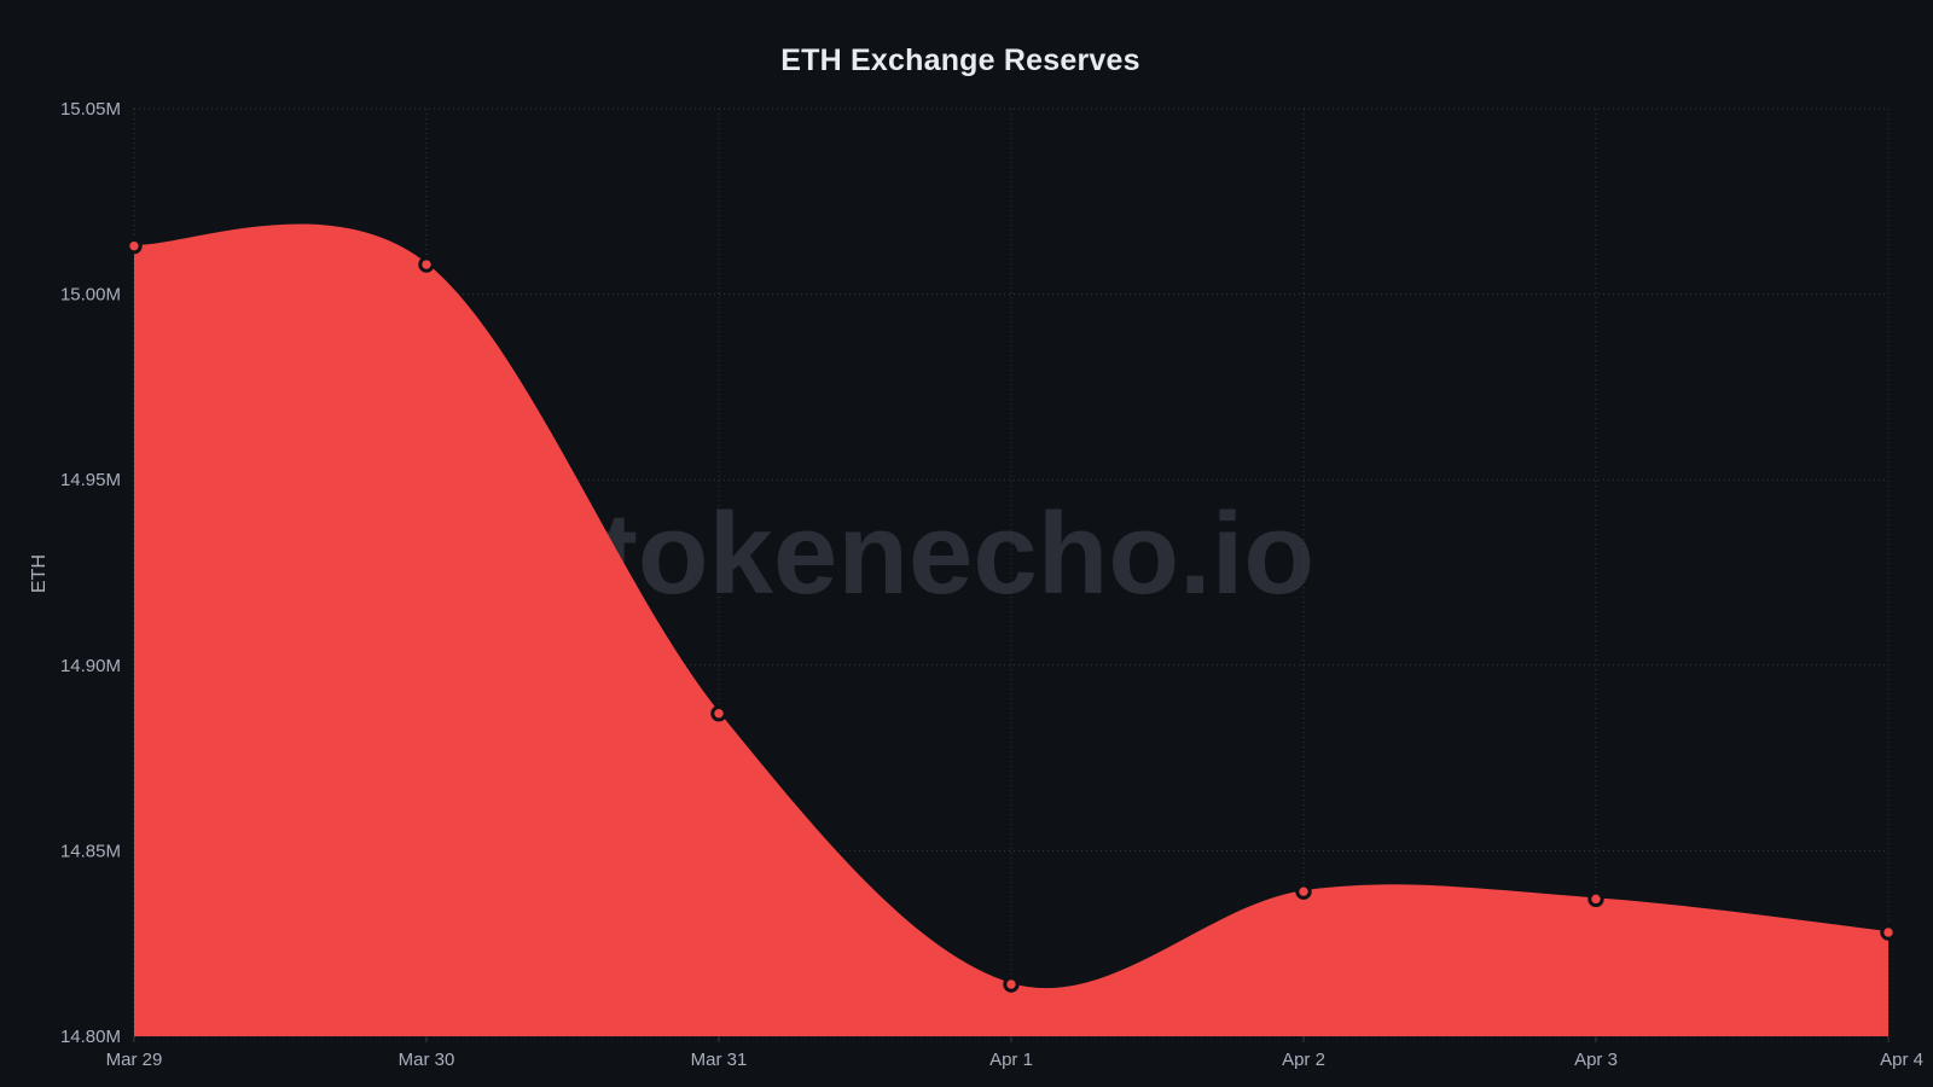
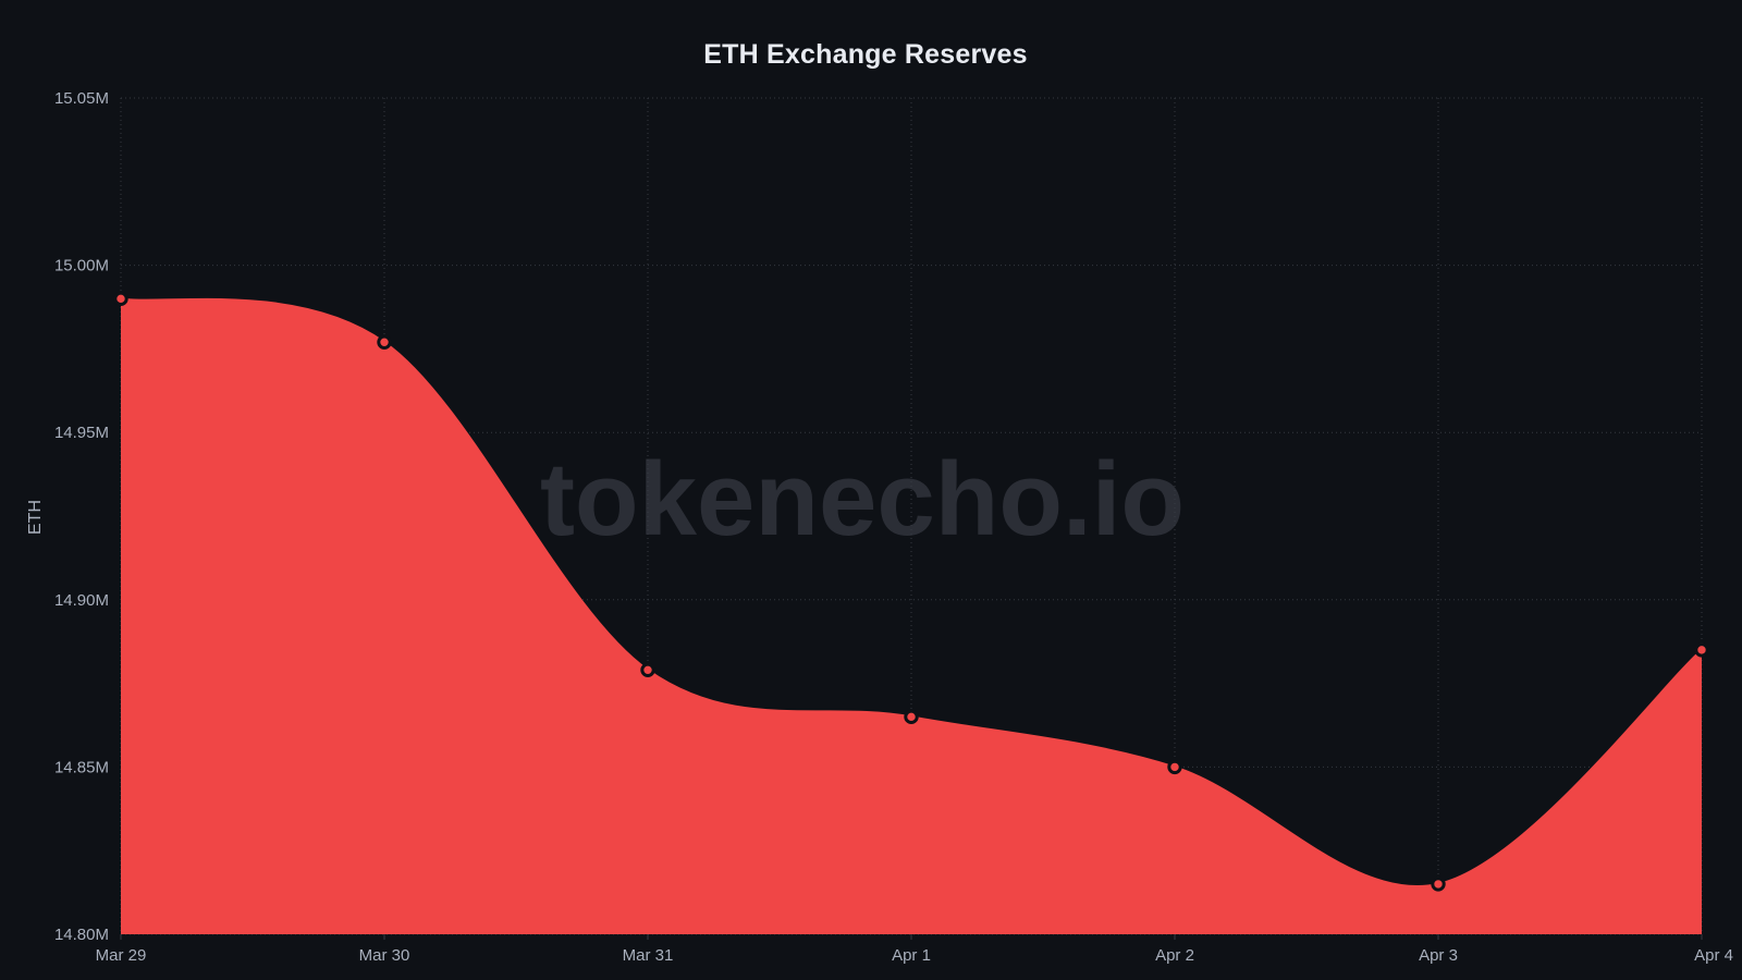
Mar 29: 15.013M -> 14.990M
Mar 30: 15.008M -> 14.977M
Mar 31: 14.887M -> 14.879M
Apr 1: 14.814M -> 14.865M
Apr 2: 14.839M -> 14.850M
Apr 3: 14.837M -> 14.815M
Apr 4: 14.828M -> 14.885M
